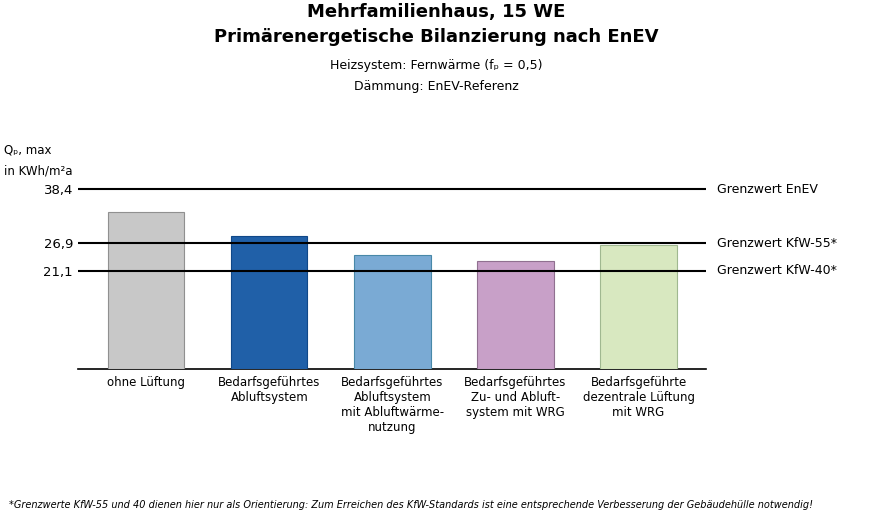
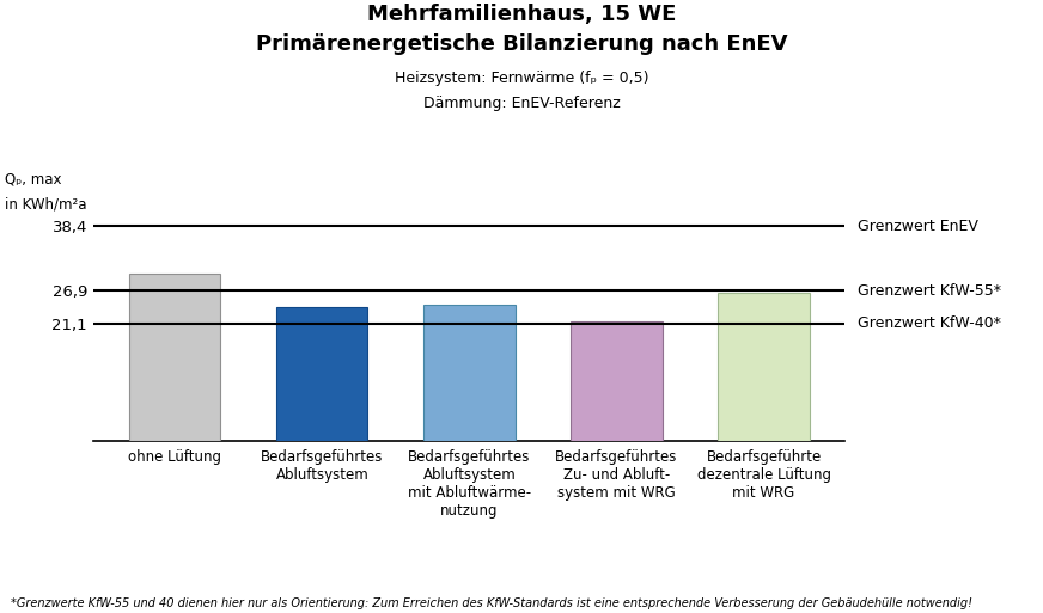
ohne Lüftung: 33,5 -> 30,0
Bedarfsgeführtes Abluftsystem: 28,5 -> 24,0
Bedarfsgeführtes Zu- und Abluft- system mit WRG: 23,2 -> 21,5
